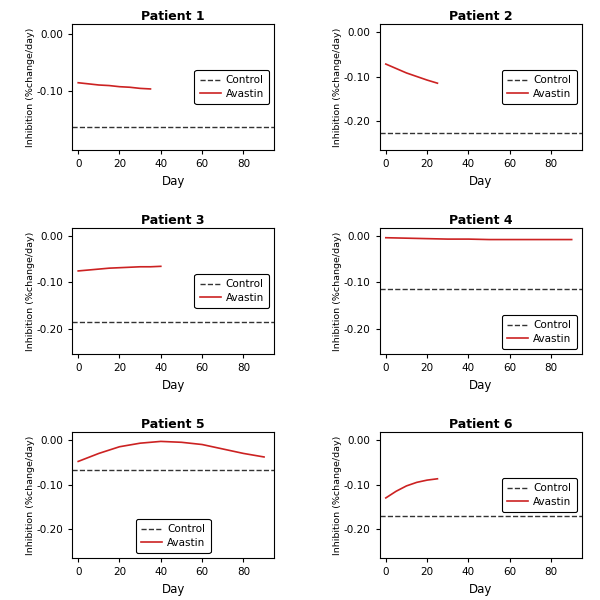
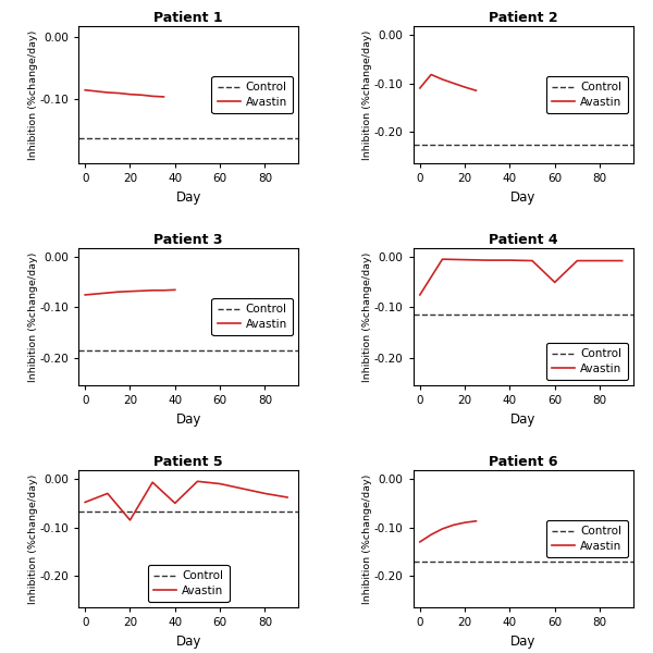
Patient 2/0: -0.072 -> -0.110
Patient 4/0: -0.003 -> -0.075
Patient 4/60: -0.007 -> -0.050
Patient 5/20: -0.015 -> -0.085
Patient 5/40: -0.003 -> -0.050
